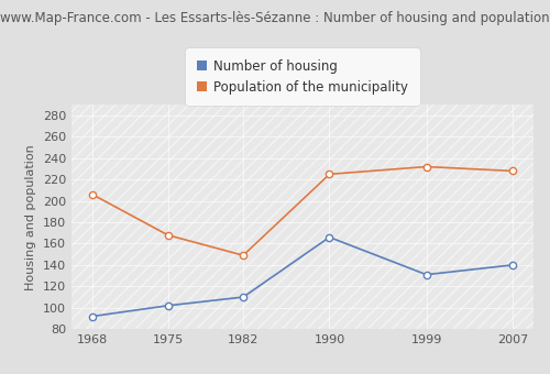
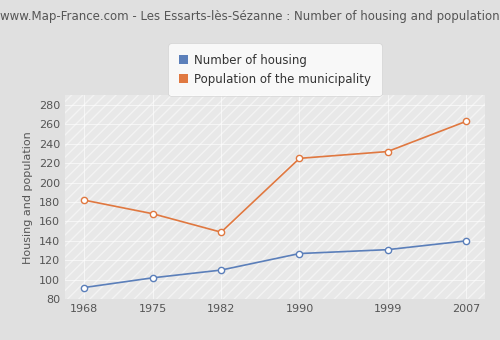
Population of the municipality/1968: 206 -> 182
Number of housing/1990: 166 -> 127
Population of the municipality/2007: 228 -> 263
